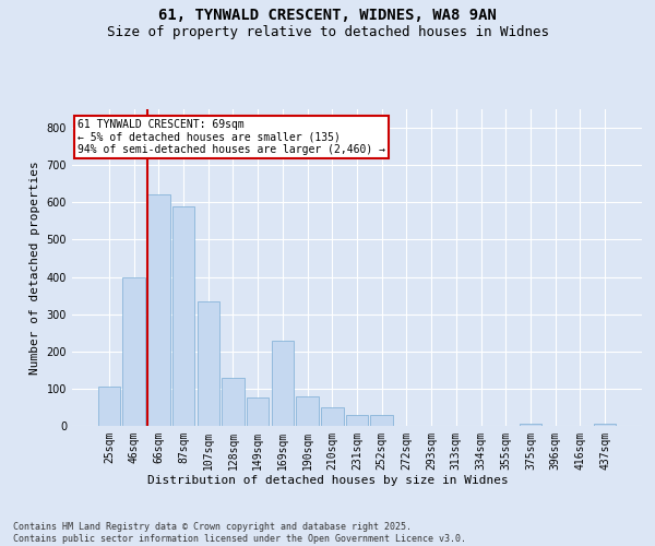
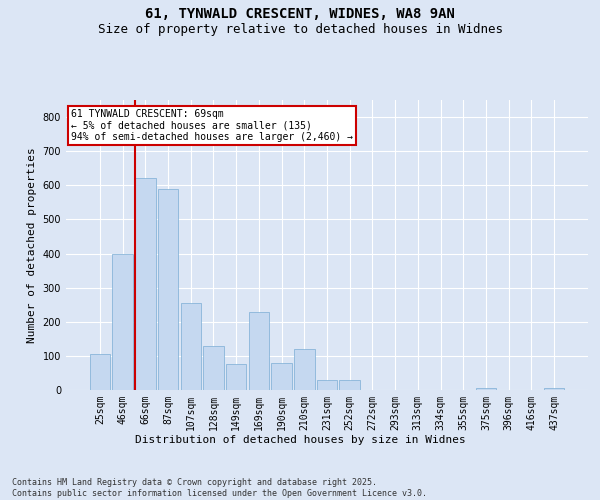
107sqm: 335 -> 255
210sqm: 50 -> 120
